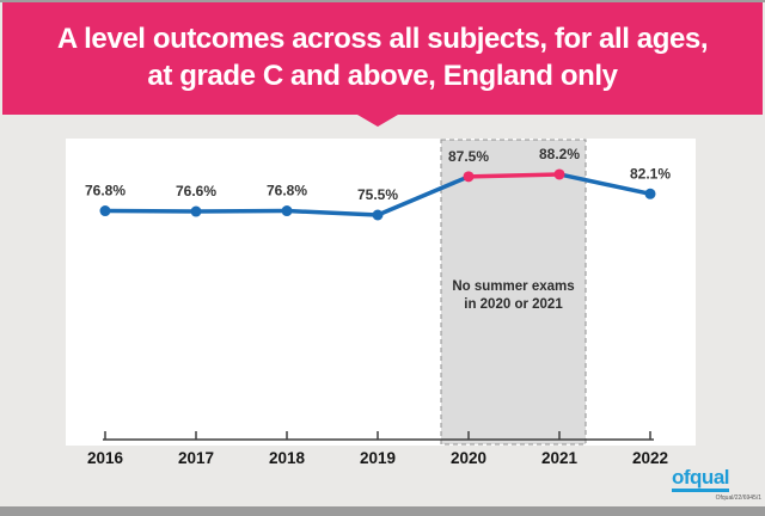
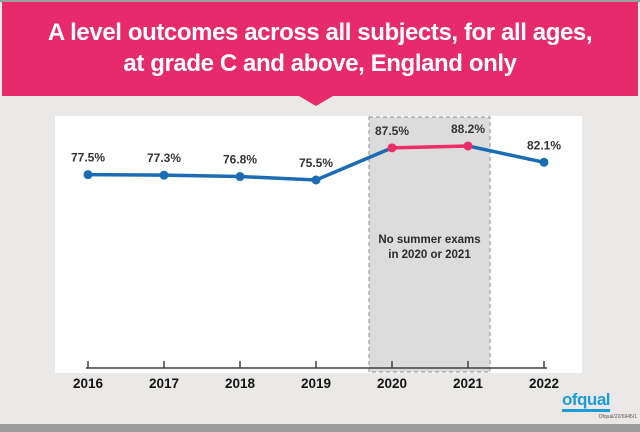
2016: 76.8% -> 77.5%
2017: 76.6% -> 77.3%
